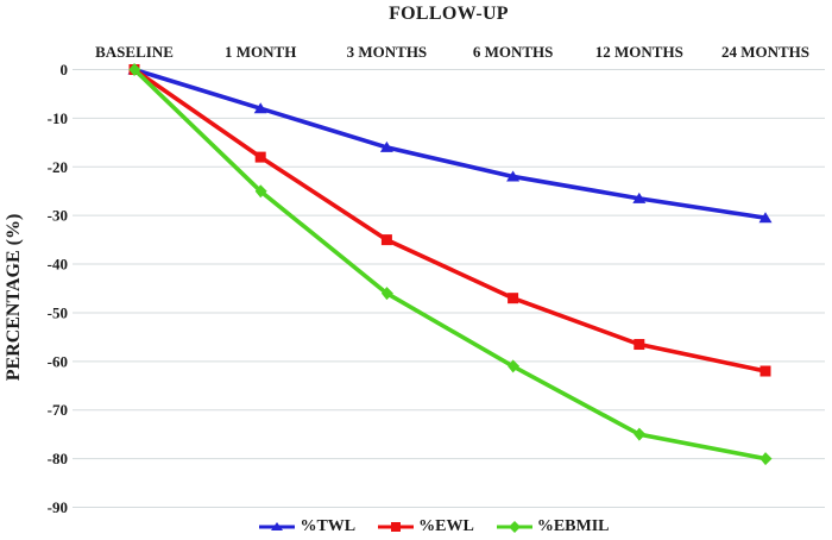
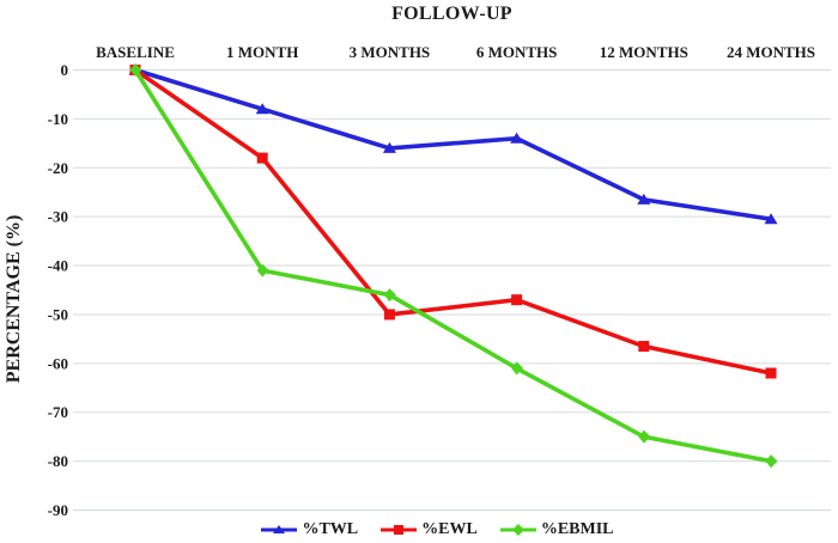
%EBMIL/1 MONTH: -25 -> -41
%EWL/3 MONTHS: -35 -> -50
%TWL/6 MONTHS: -22 -> -14
